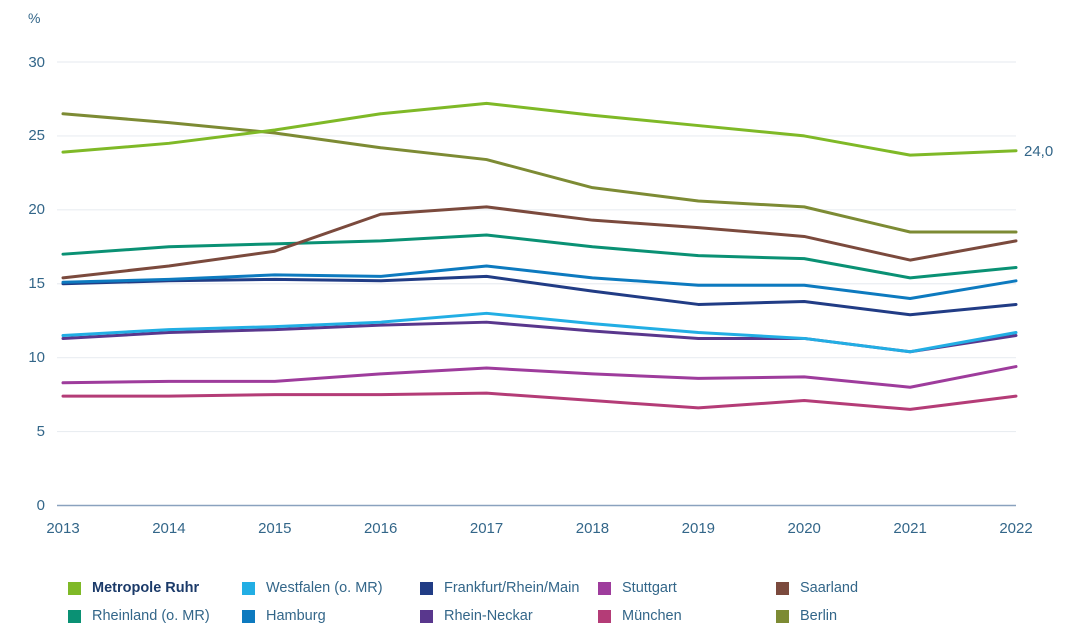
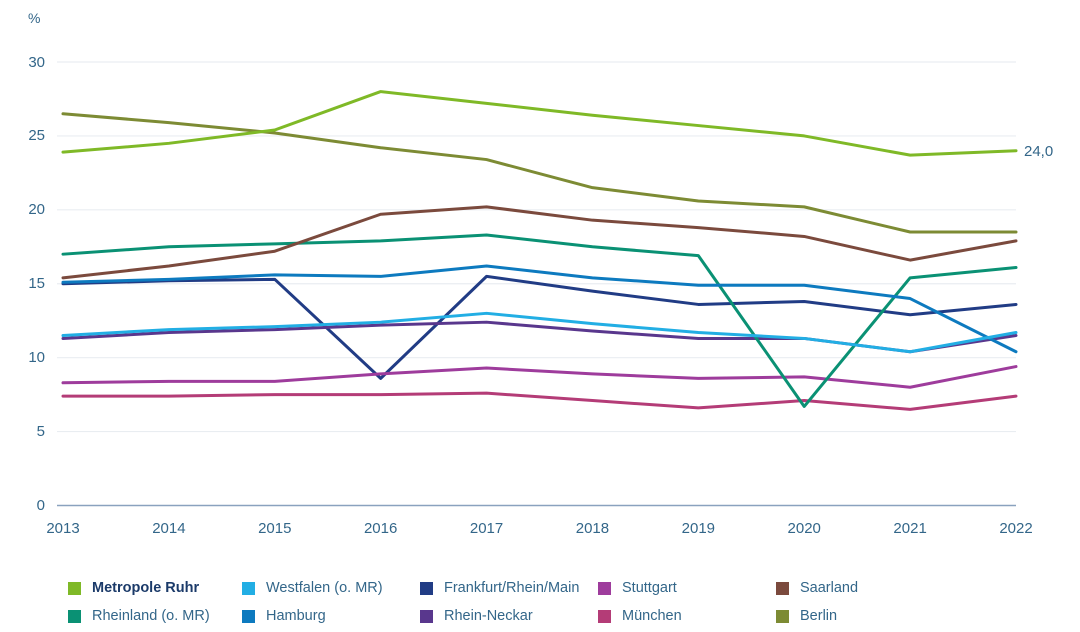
Metropole Ruhr/2016: 26.5 -> 28.0
Frankfurt/Rhein/Main/2016: 15.2 -> 8.6
Rheinland (o. MR)/2020: 16.7 -> 6.7
Hamburg/2022: 15.2 -> 10.4
